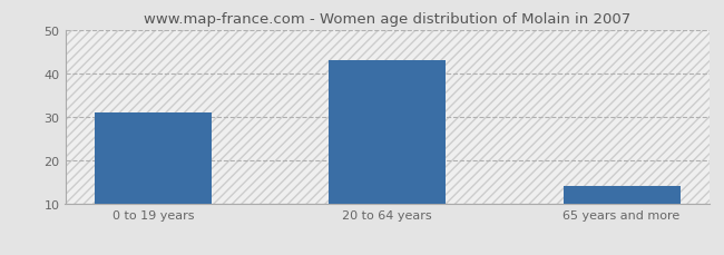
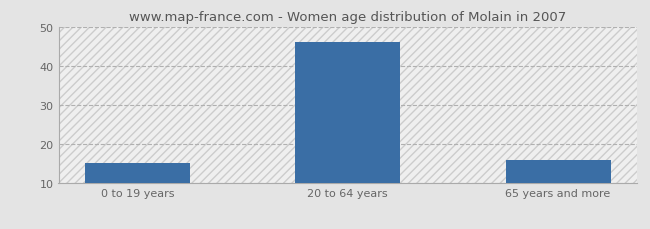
0 to 19 years: 31 -> 15
20 to 64 years: 43 -> 46
65 years and more: 14 -> 16
